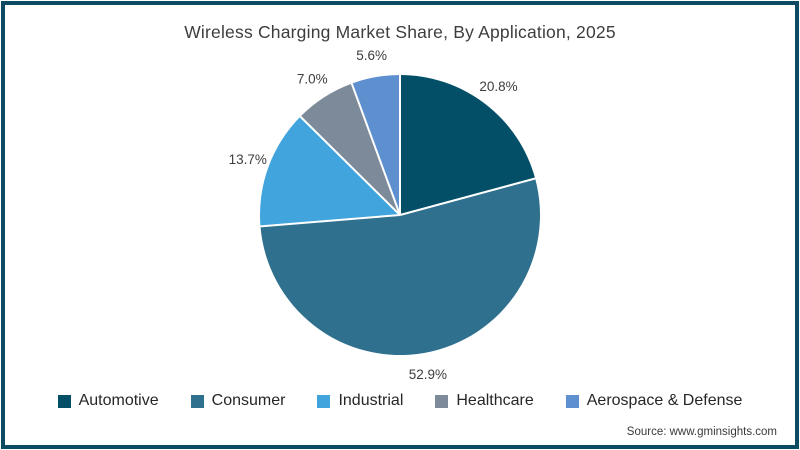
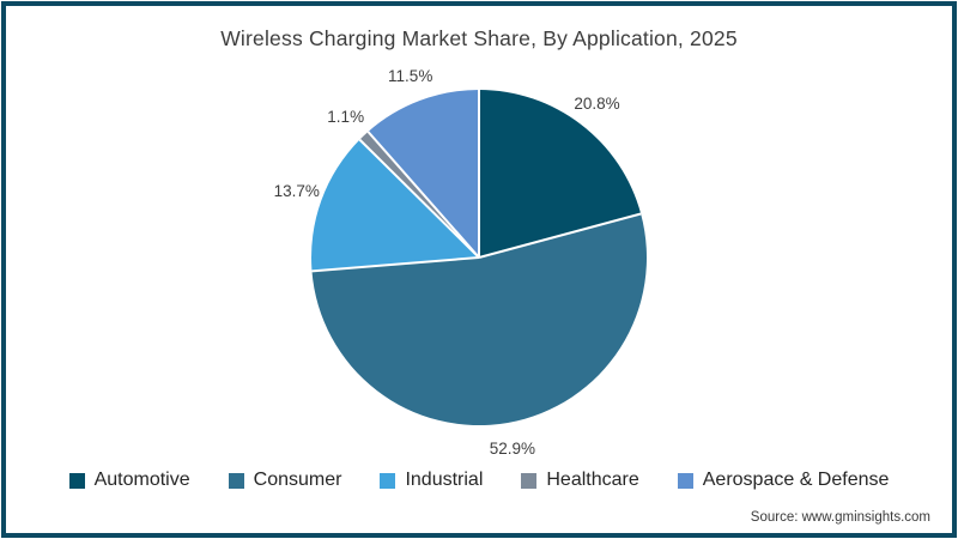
Healthcare: 7.0% -> 1.1%
Aerospace & Defense: 5.6% -> 11.5%
